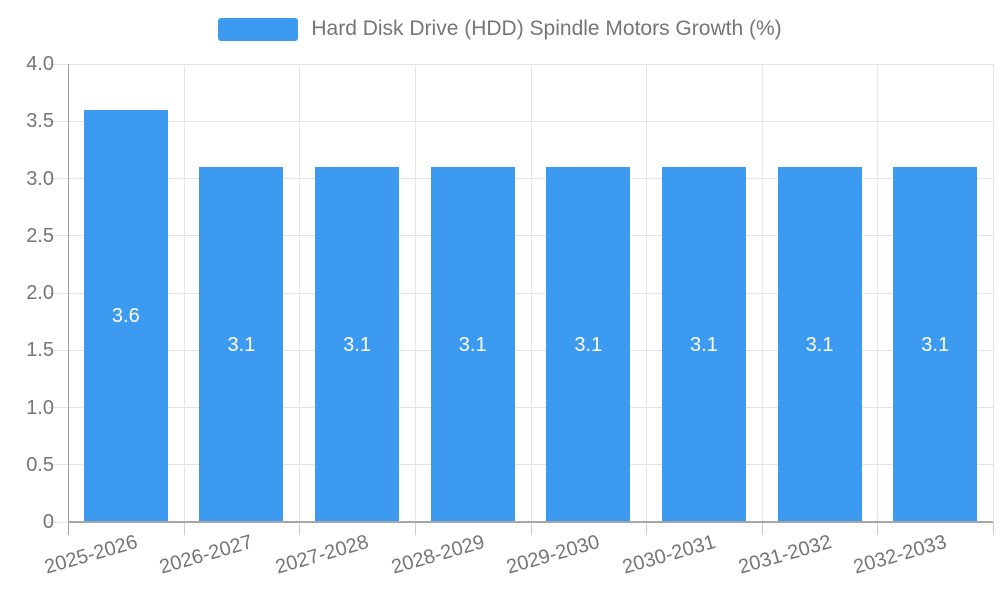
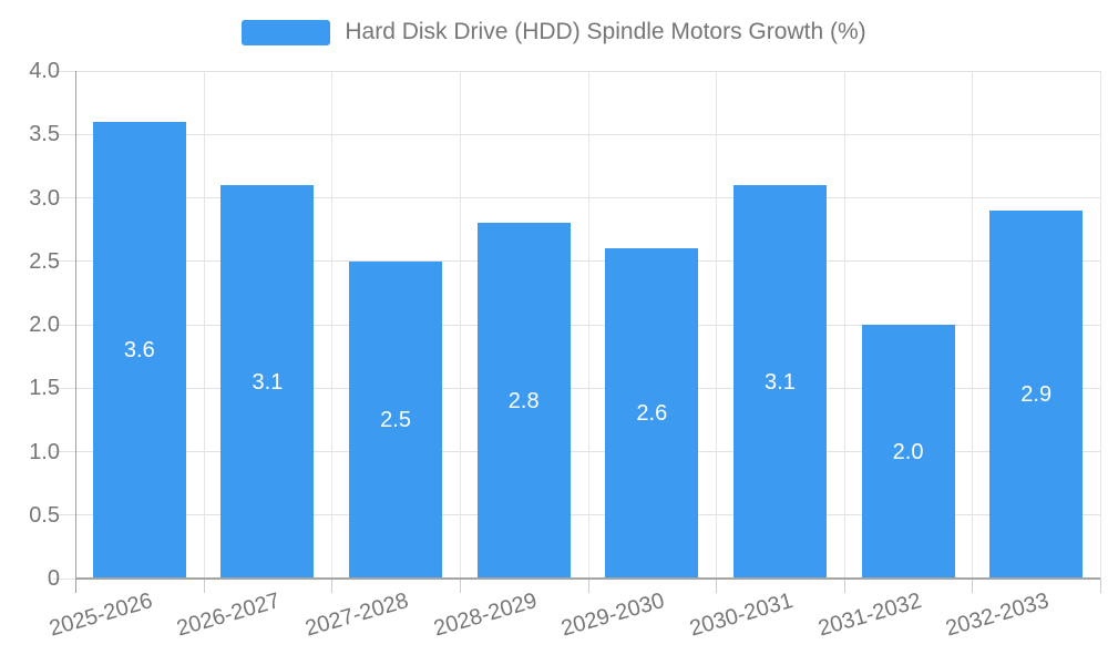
2027-2028: 3.1 -> 2.5
2028-2029: 3.1 -> 2.8
2029-2030: 3.1 -> 2.6
2031-2032: 3.1 -> 2.0
2032-2033: 3.1 -> 2.9
